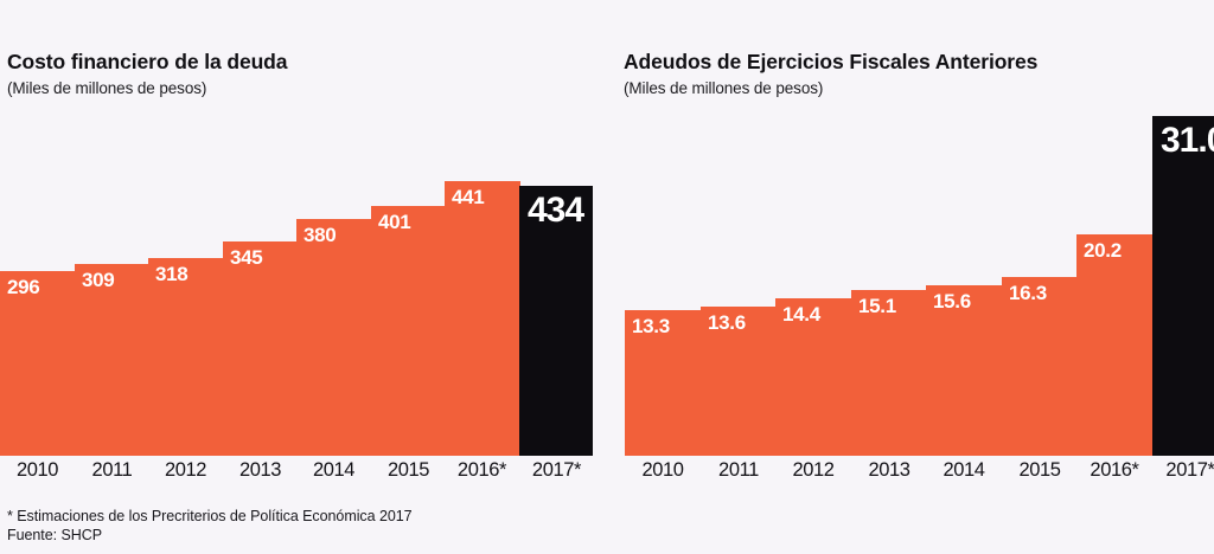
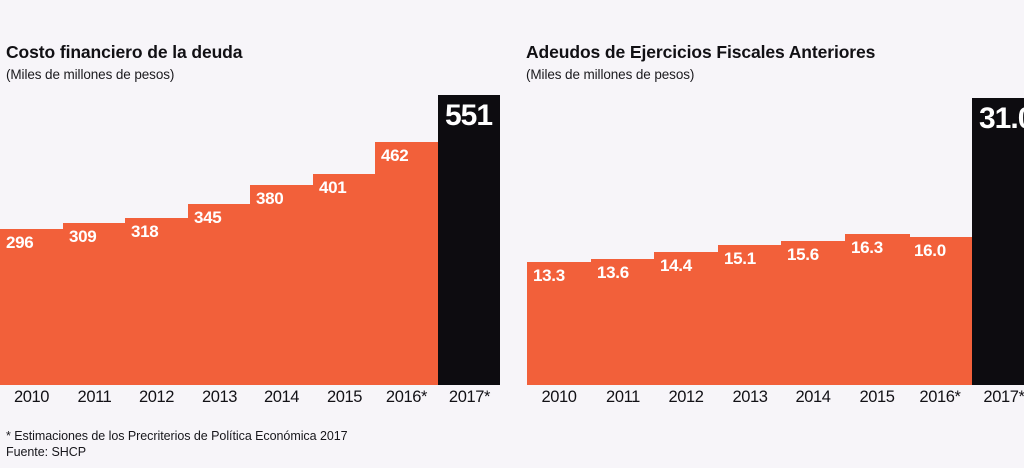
Costo financiero de la deuda/2016*: 441 -> 462
Costo financiero de la deuda/2017*: 434 -> 551
Adeudos de Ejercicios Fiscales Anteriores/2016*: 20.2 -> 16.0
